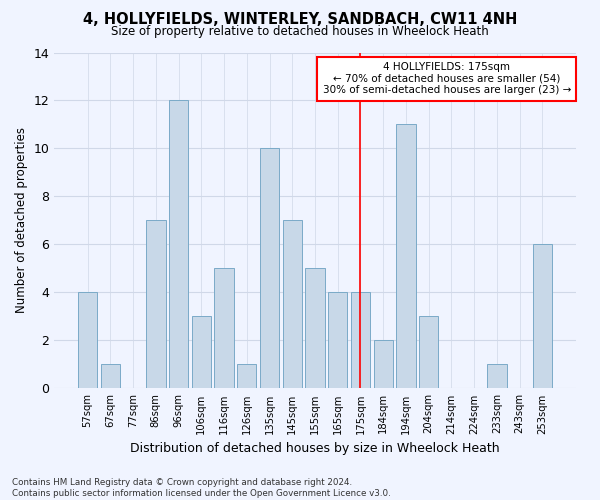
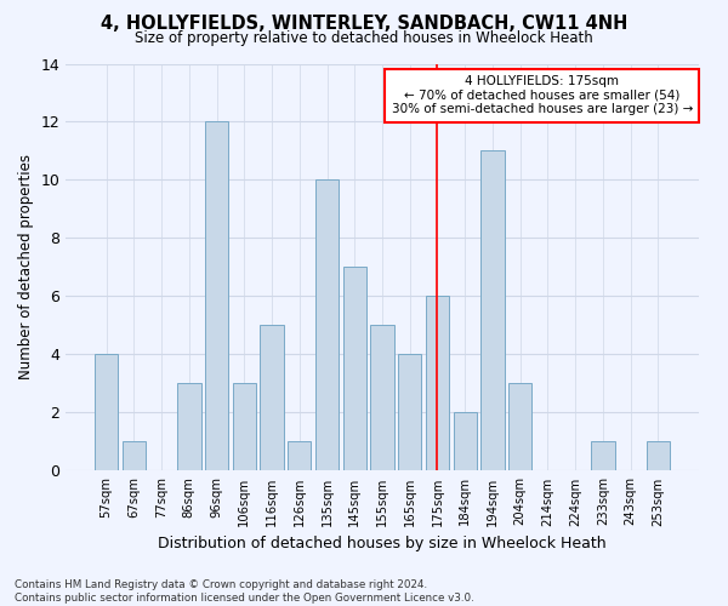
86sqm: 7 -> 3
175sqm: 4 -> 6
253sqm: 6 -> 1
